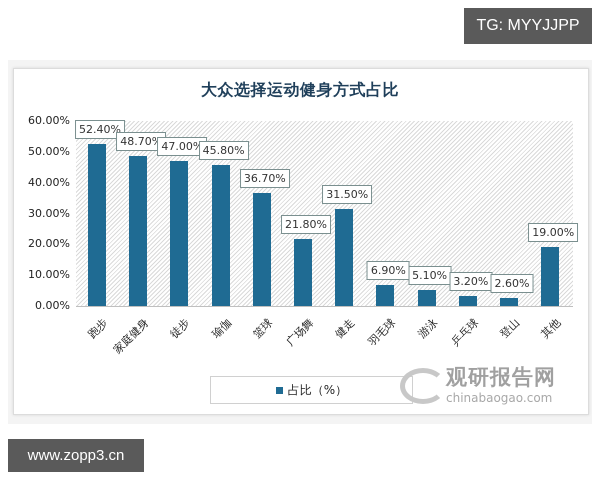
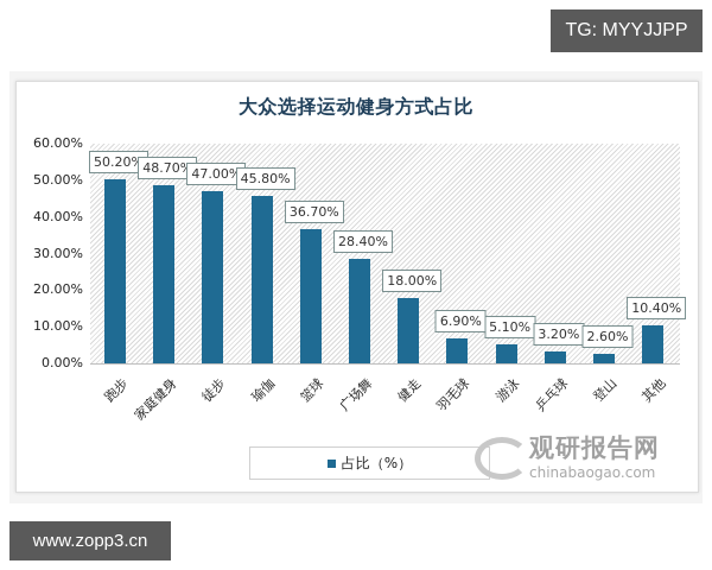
跑步: 52.40% -> 50.20%
广场舞: 21.80% -> 28.40%
健走: 31.50% -> 18.00%
其他: 19.00% -> 10.40%
